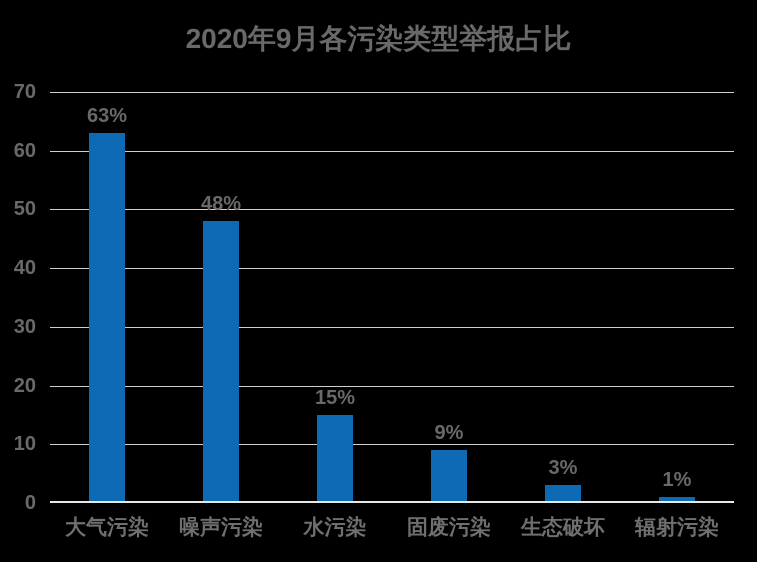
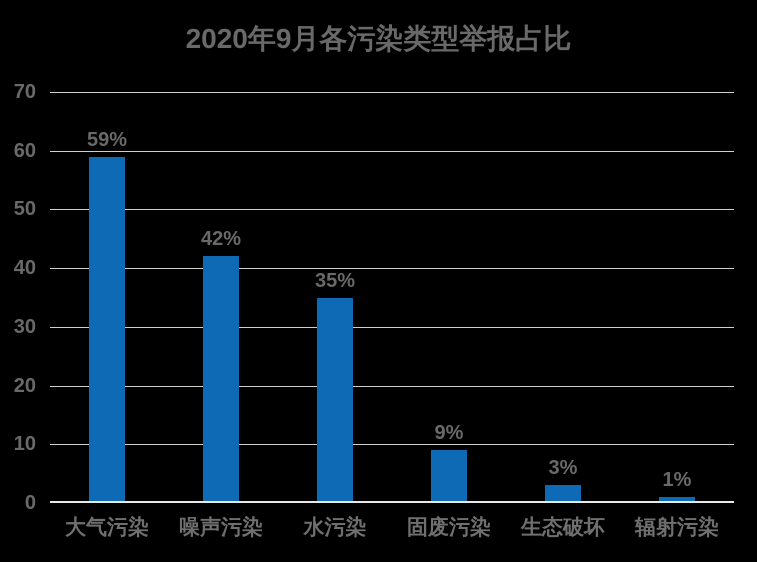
大气污染: 63% -> 59%
噪声污染: 48% -> 42%
水污染: 15% -> 35%
